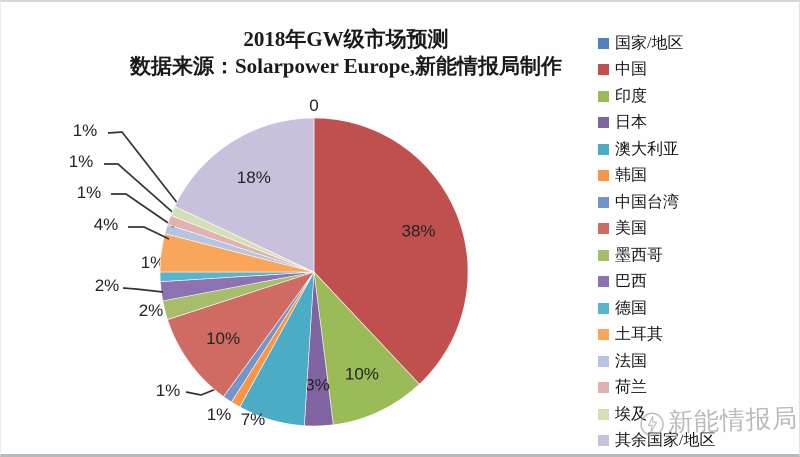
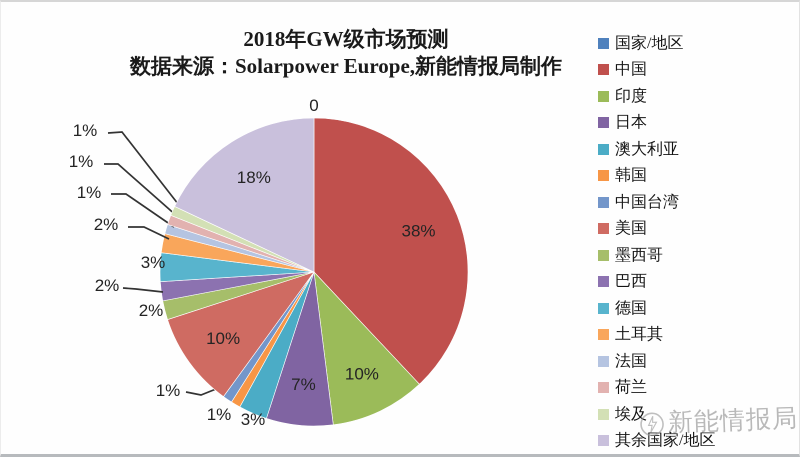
日本: 3% -> 7%
澳大利亚: 7% -> 3%
德国: 1% -> 3%
土耳其: 4% -> 2%
